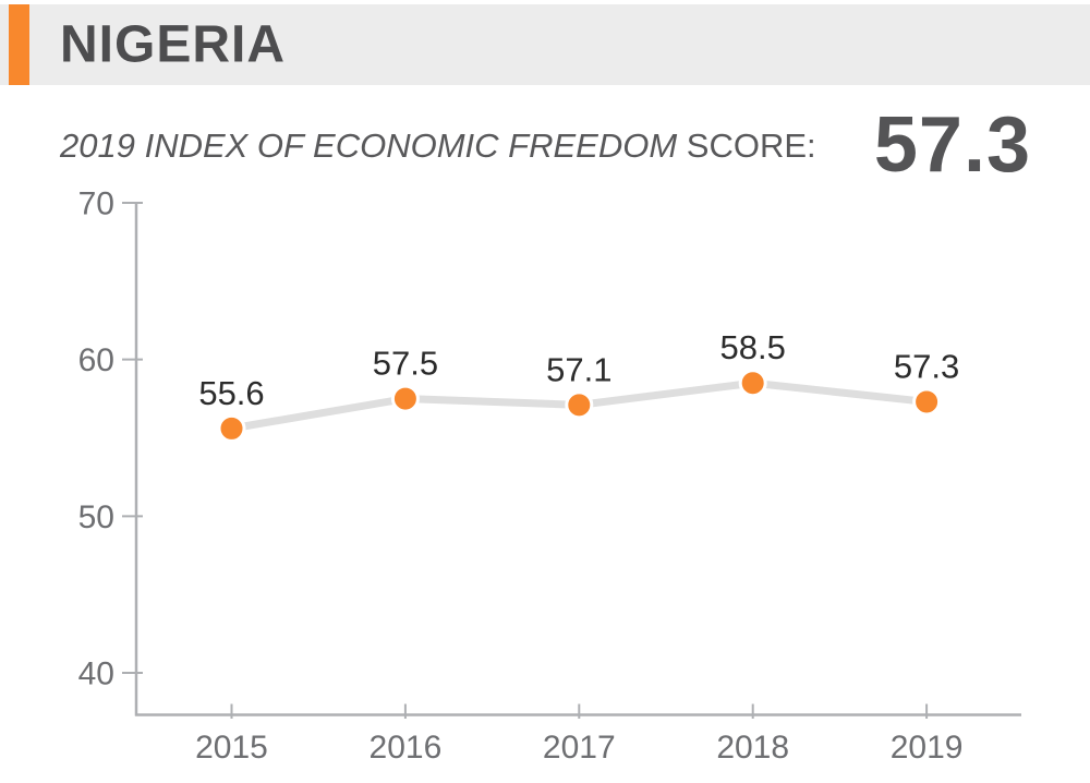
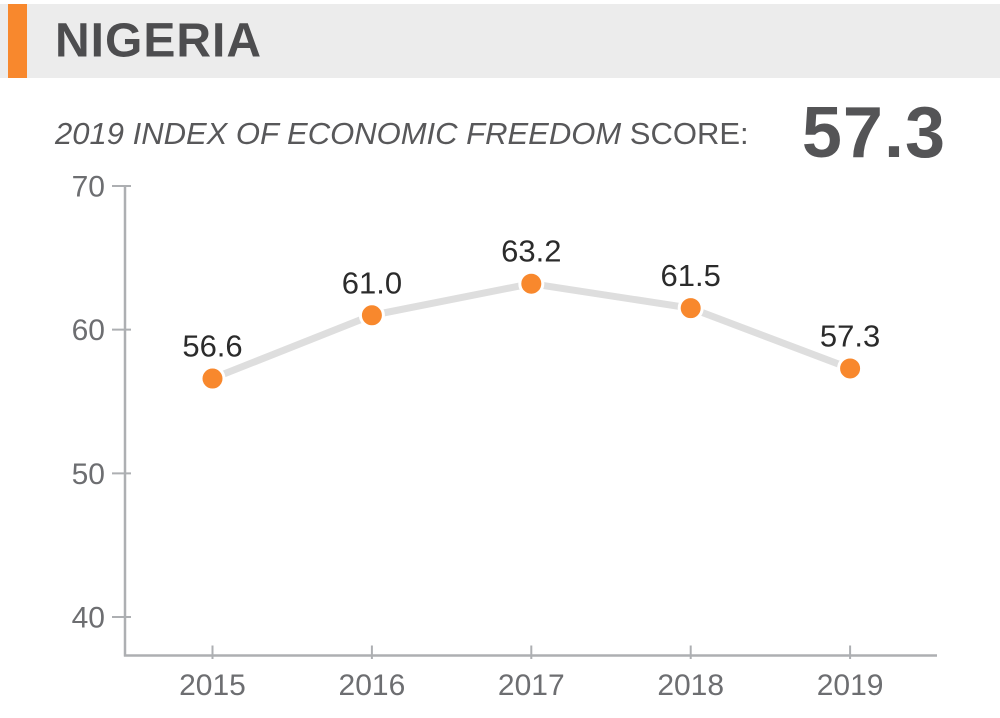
2015: 55.6 -> 56.6
2016: 57.5 -> 61.0
2017: 57.1 -> 63.2
2018: 58.5 -> 61.5
